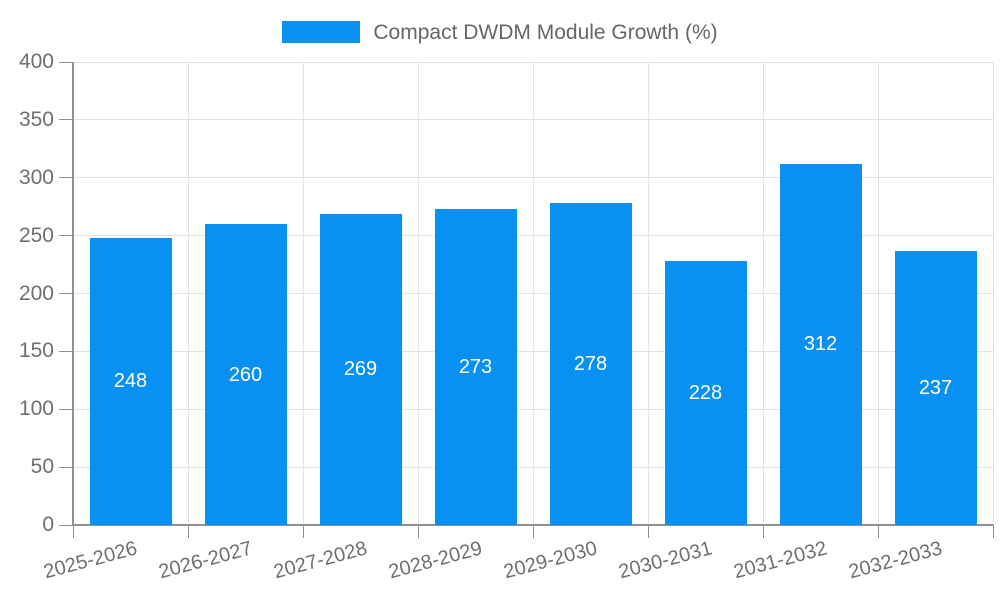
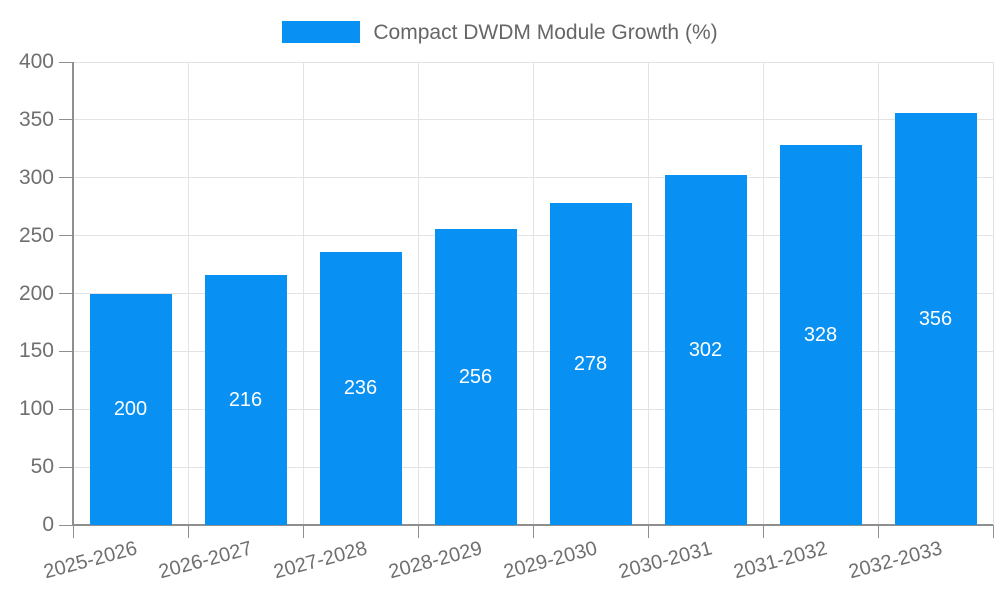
2025-2026: 248 -> 200
2026-2027: 260 -> 216
2027-2028: 269 -> 236
2028-2029: 273 -> 256
2030-2031: 228 -> 302
2031-2032: 312 -> 328
2032-2033: 237 -> 356
